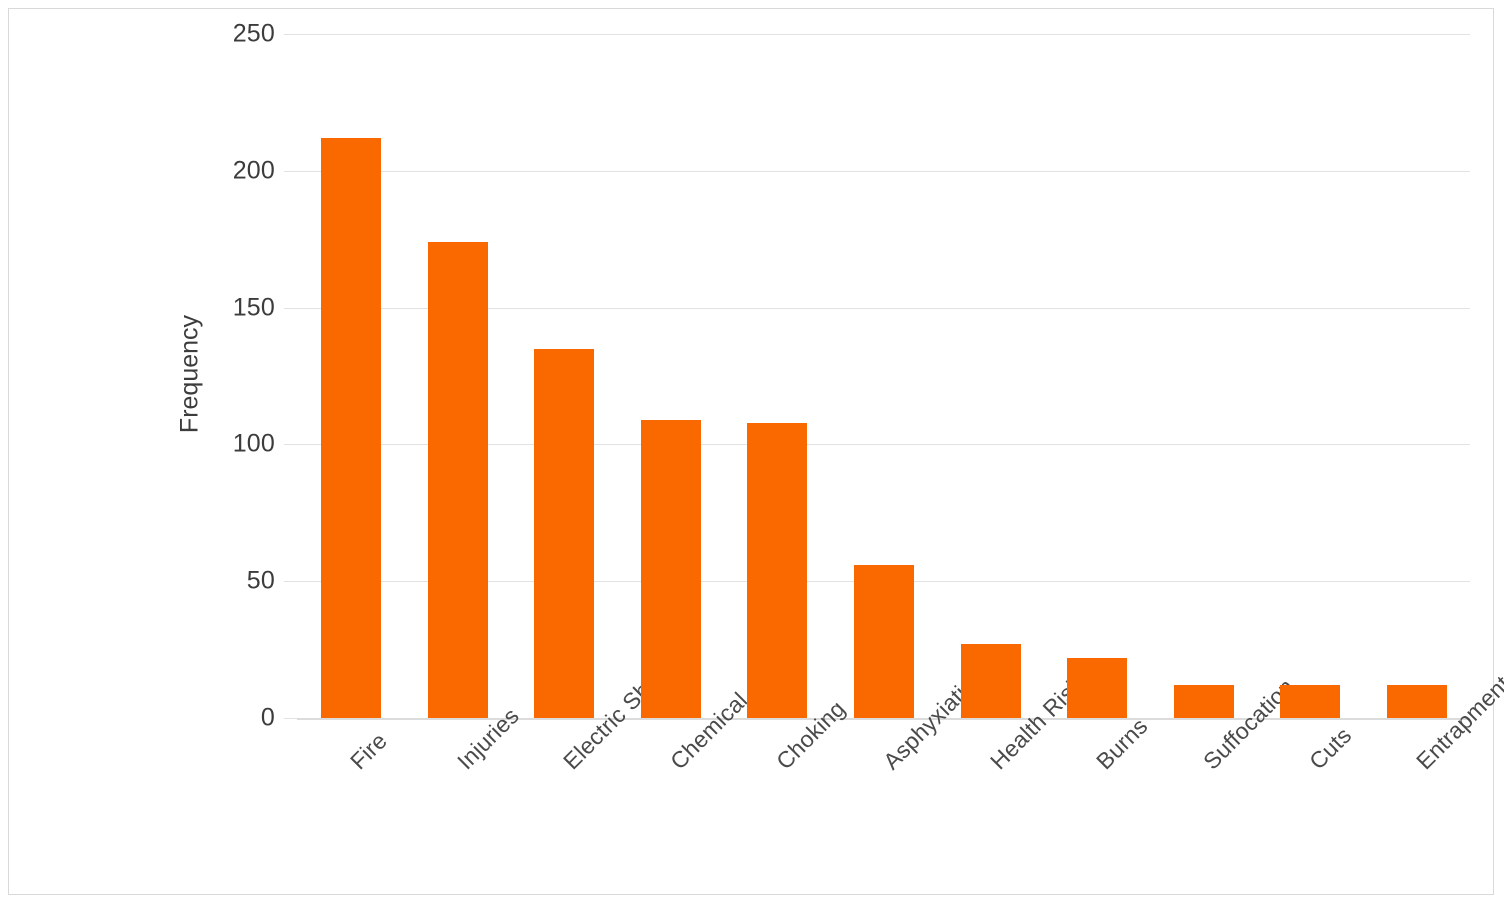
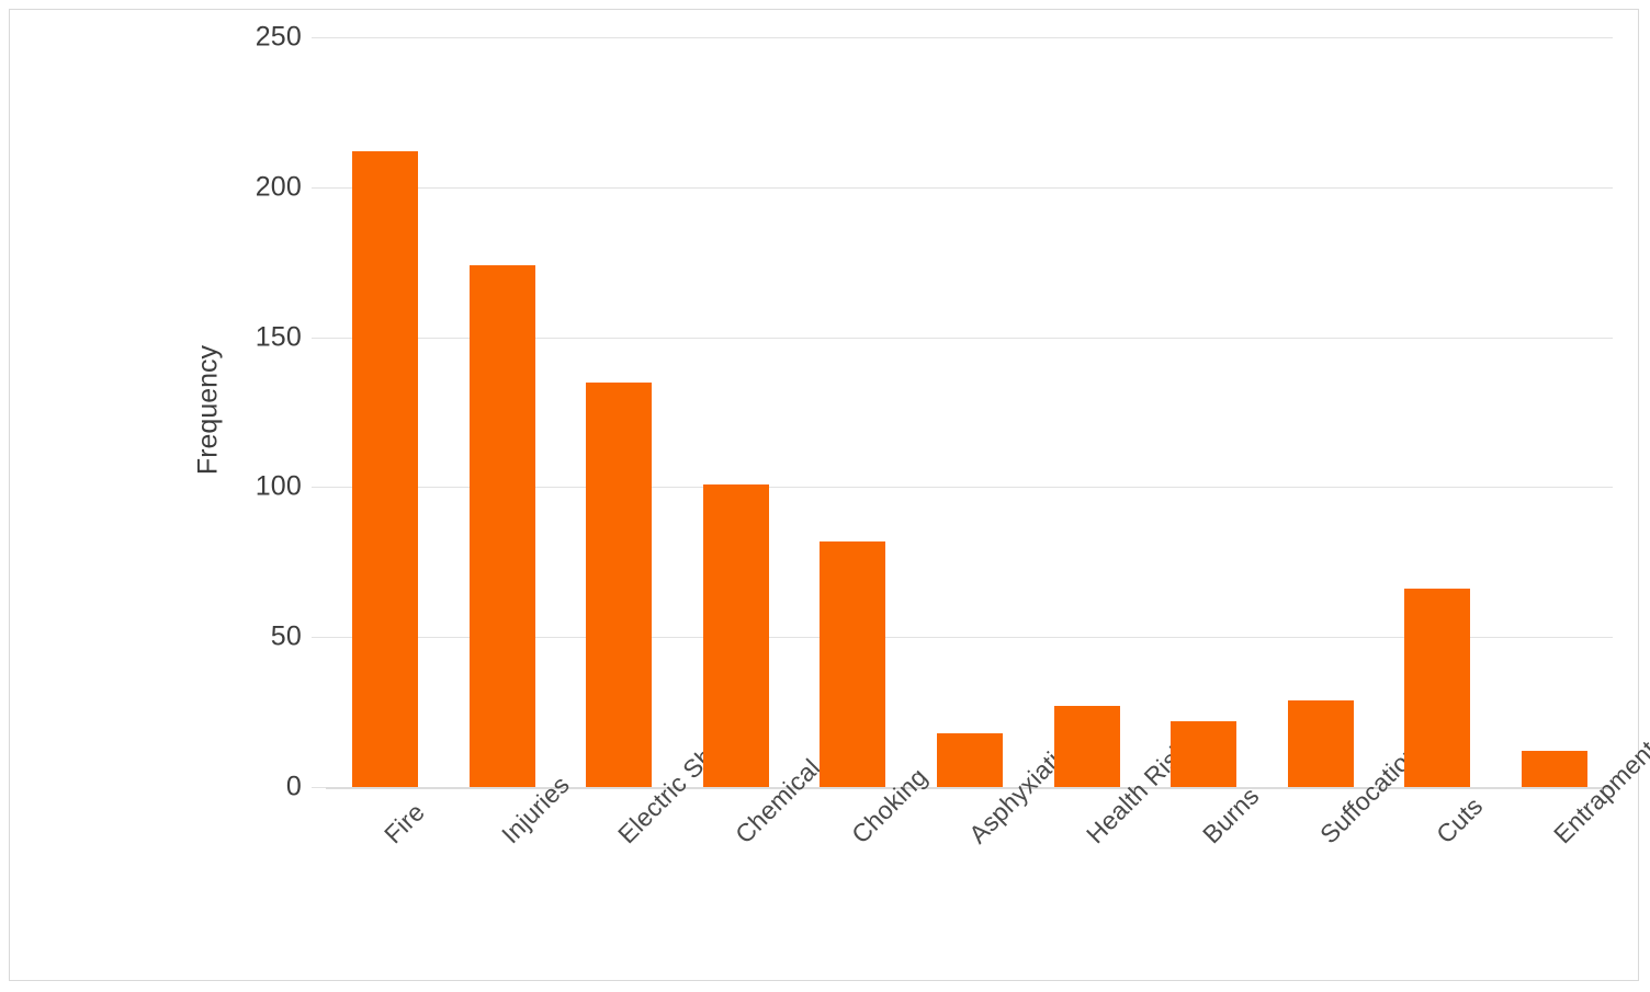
Chemical: 109 -> 101
Choking: 108 -> 82
Asphyxiation: 56 -> 18
Suffocation: 12 -> 29
Cuts: 12 -> 66
